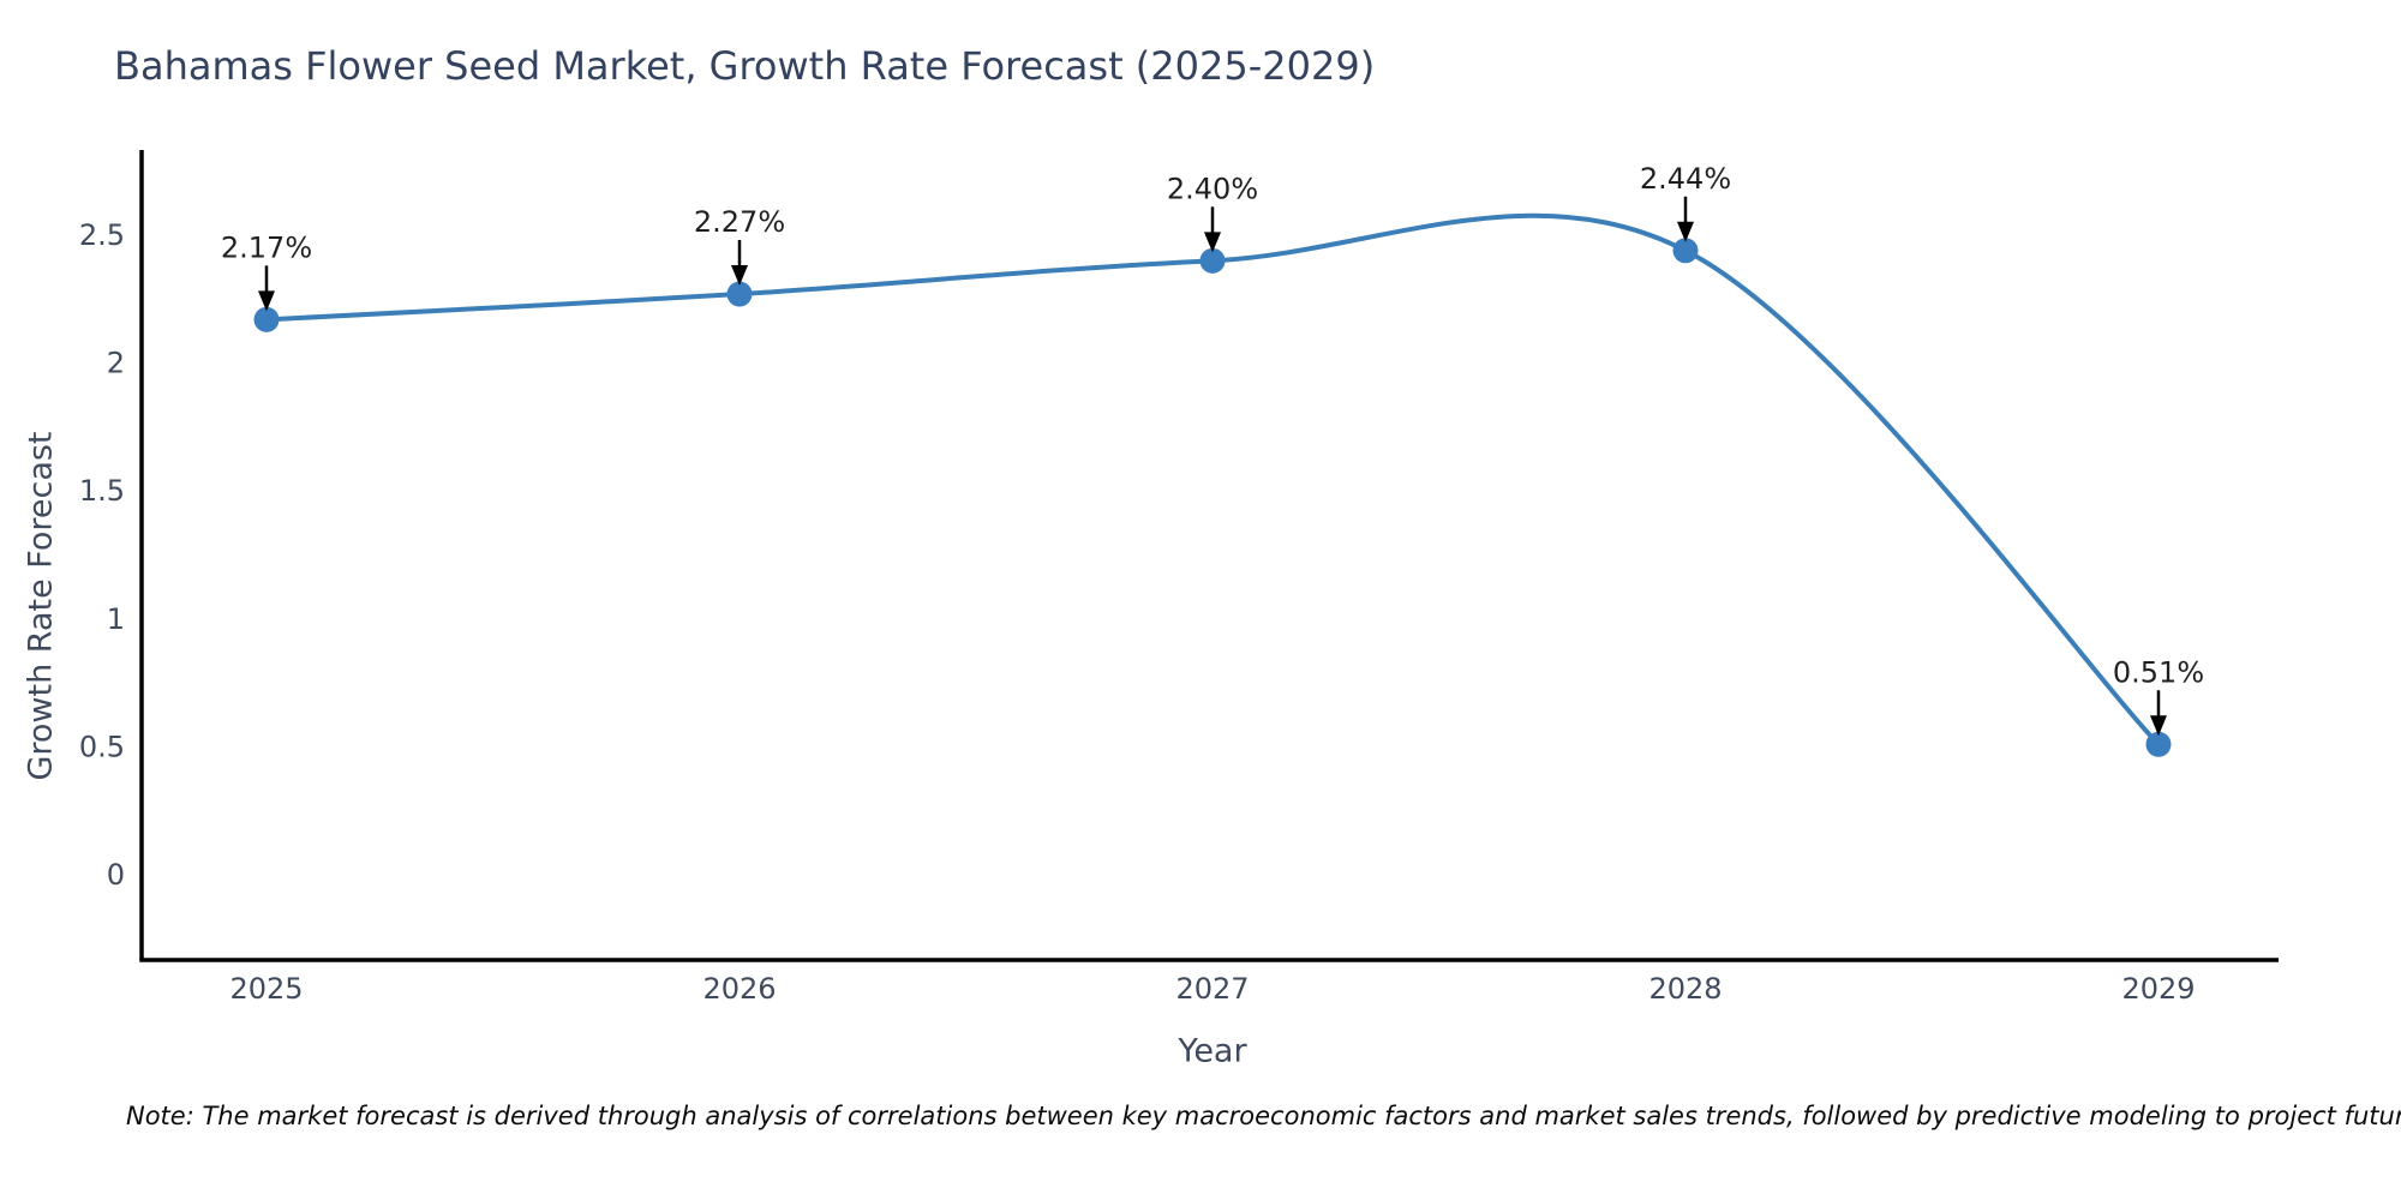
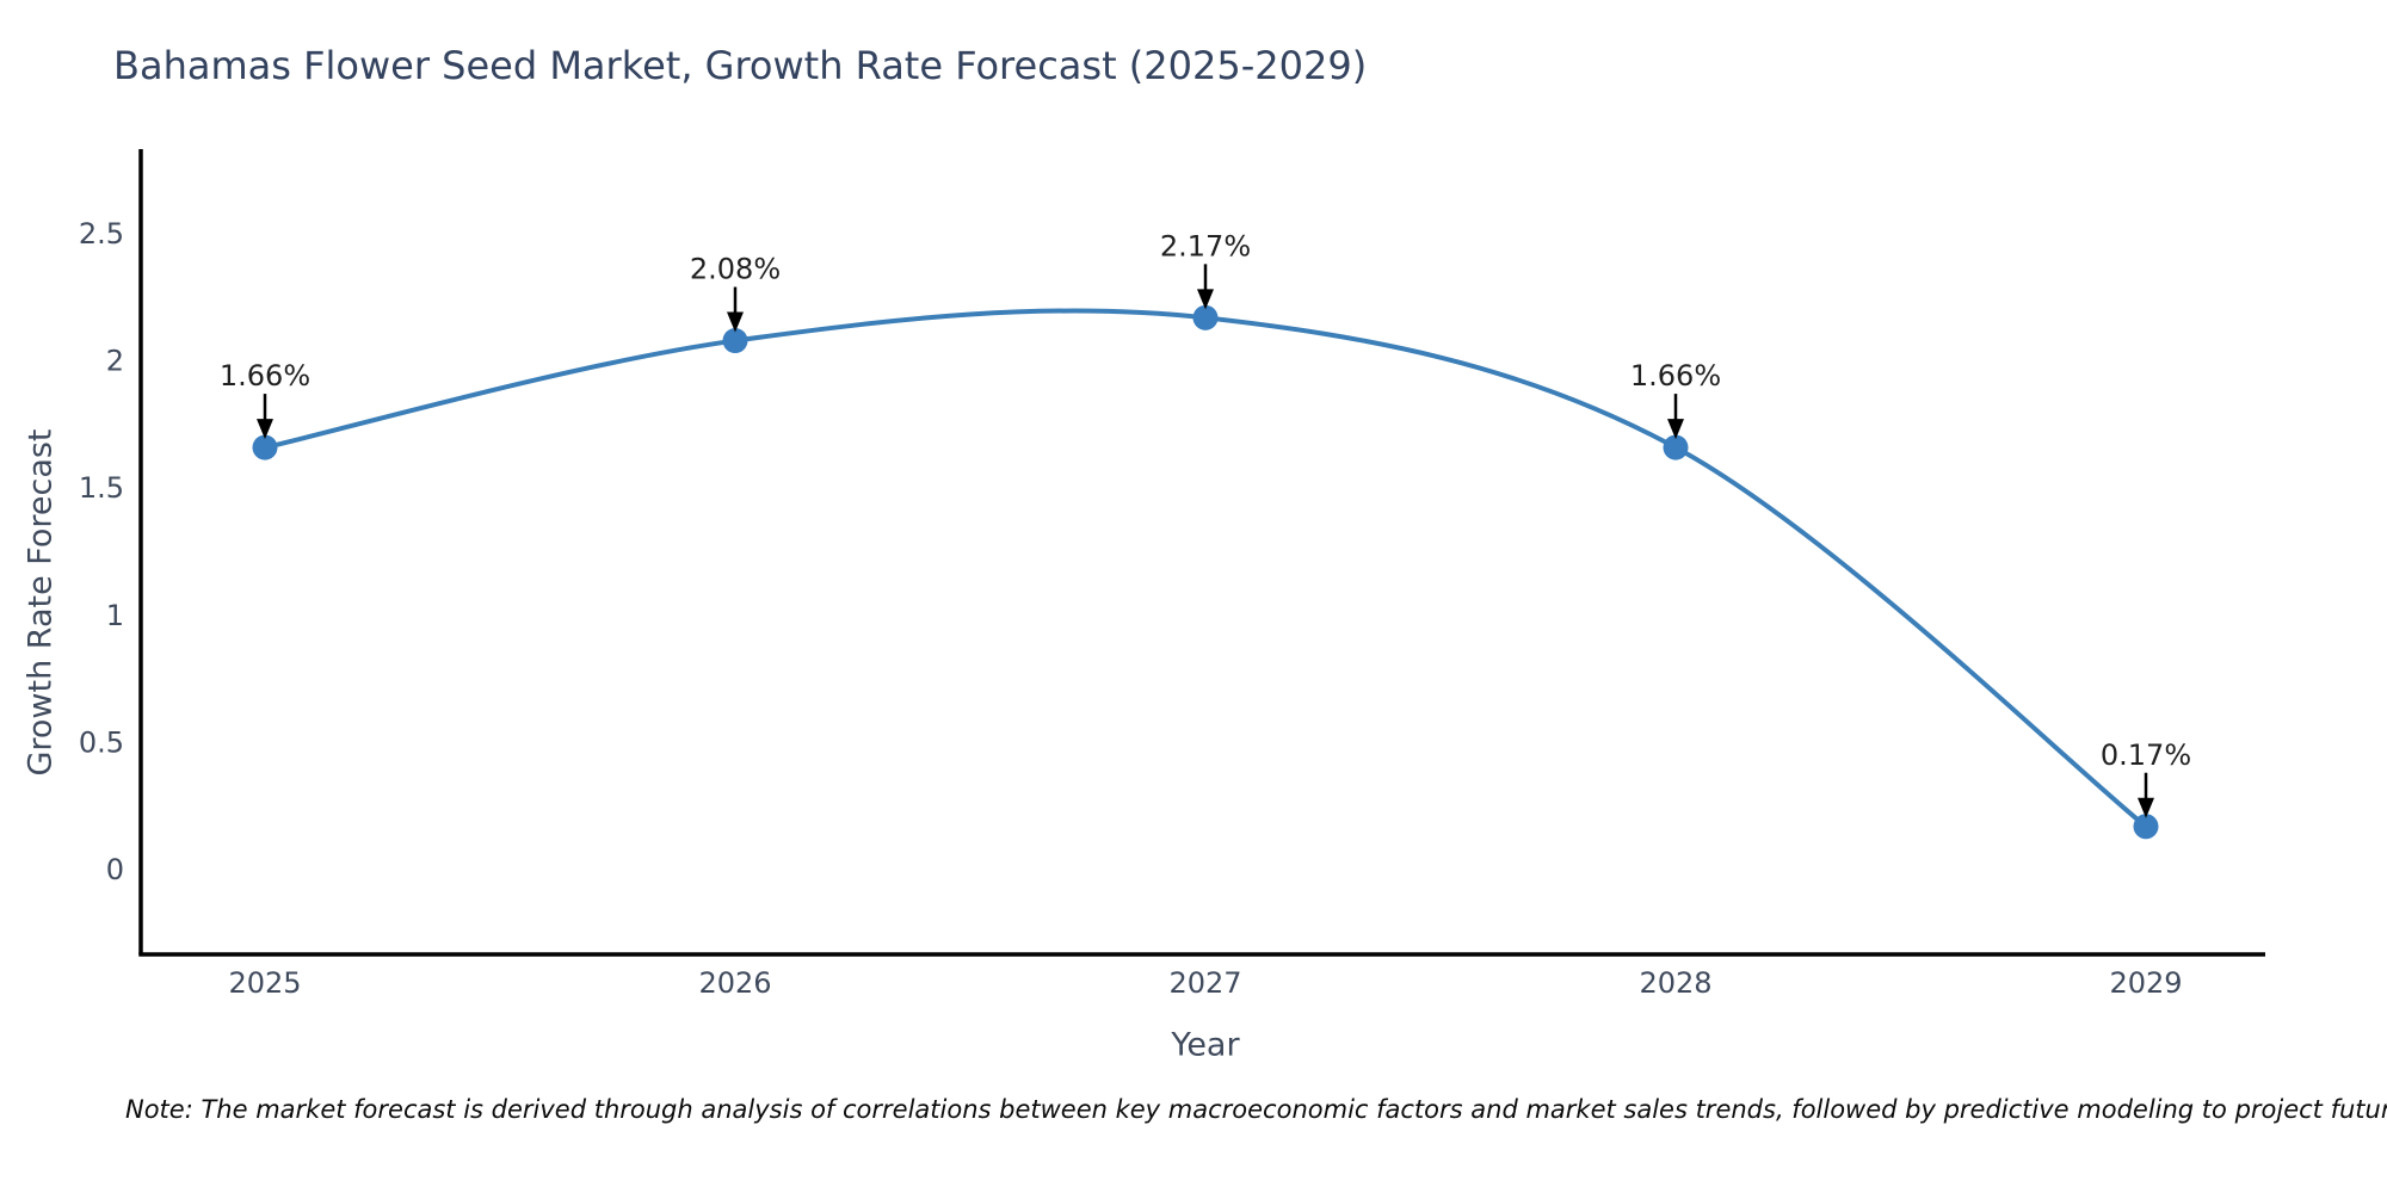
2025: 2.17% -> 1.66%
2026: 2.27% -> 2.08%
2027: 2.40% -> 2.17%
2028: 2.44% -> 1.66%
2029: 0.51% -> 0.17%
